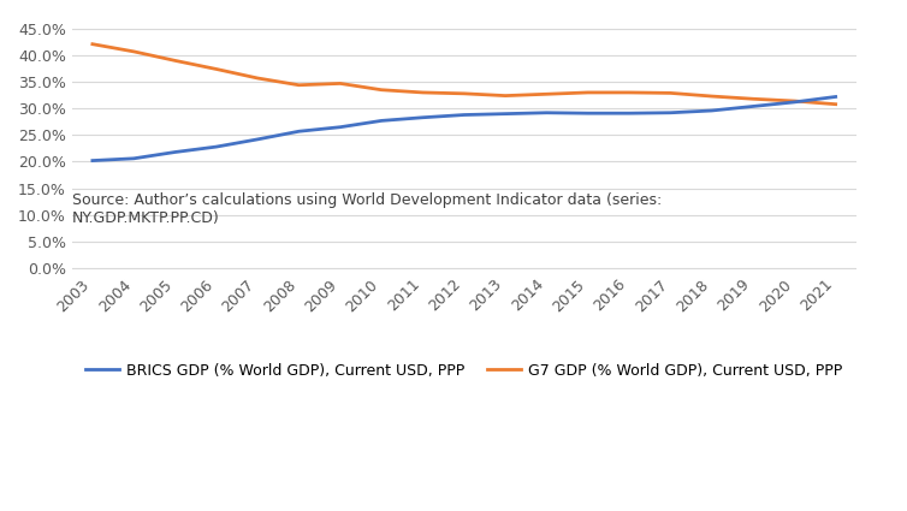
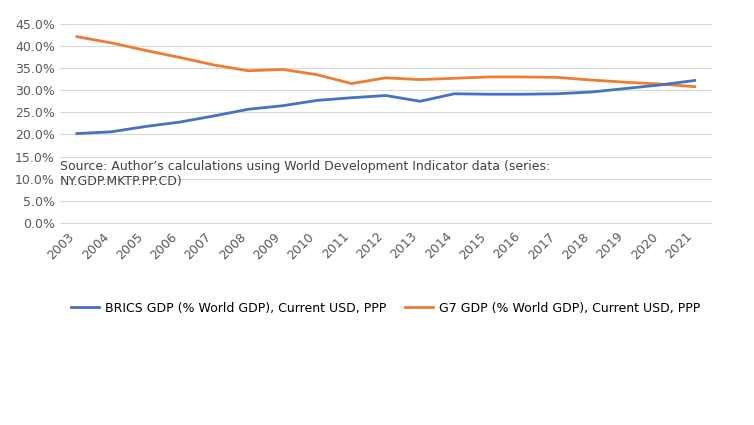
G7 GDP (% World GDP), Current USD, PPP/2011: 33.0% -> 31.5%
BRICS GDP (% World GDP), Current USD, PPP/2013: 29.0% -> 27.5%
